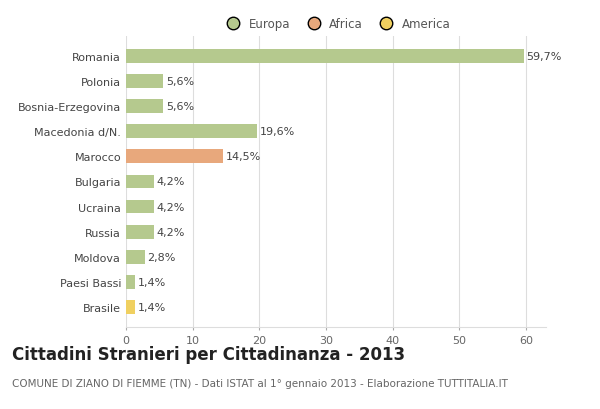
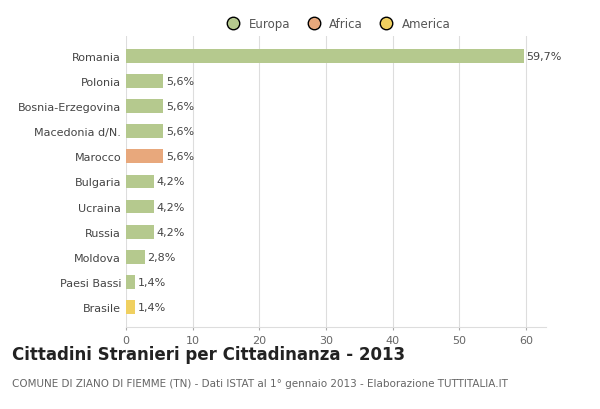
Macedonia d/N.: 19,6% -> 5,6%
Marocco: 14,5% -> 5,6%
